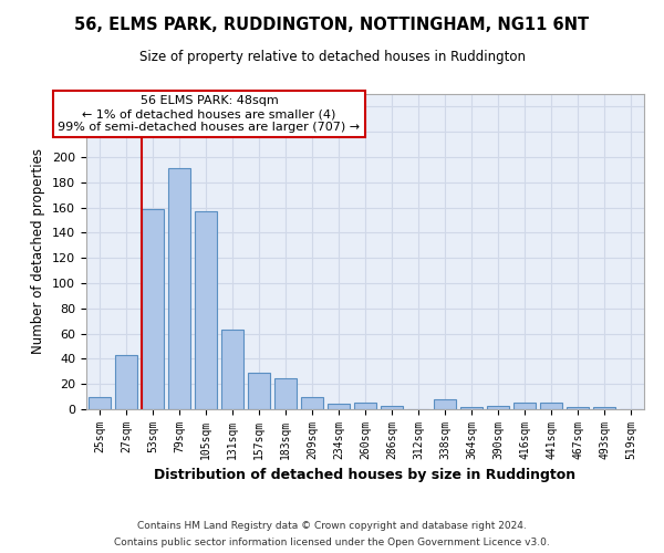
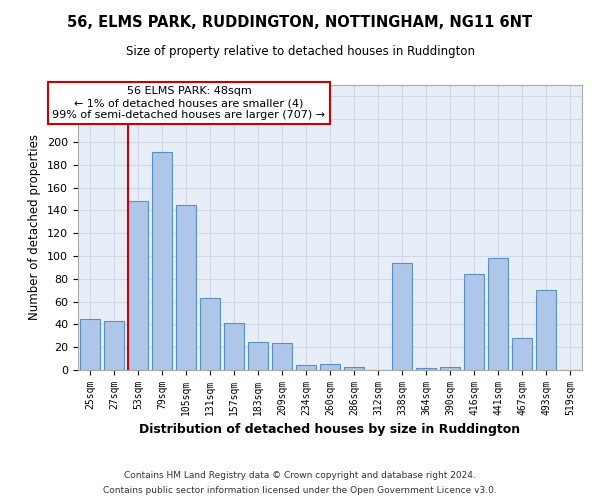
25sqm: 10 -> 45
53sqm: 159 -> 148
105sqm: 157 -> 145
157sqm: 29 -> 41
209sqm: 10 -> 24
338sqm: 8 -> 94
416sqm: 5 -> 84
441sqm: 5 -> 98
467sqm: 2 -> 28
493sqm: 2 -> 70
